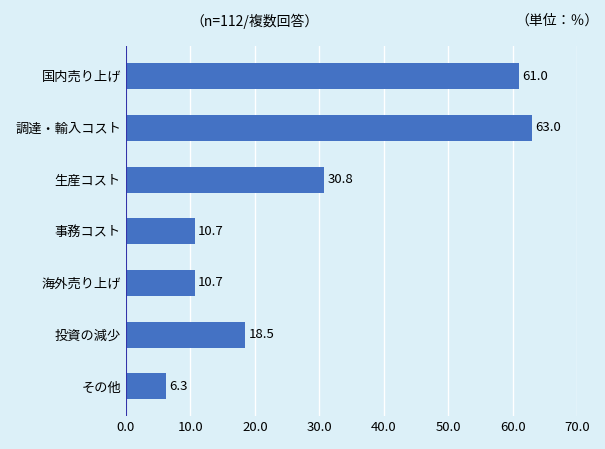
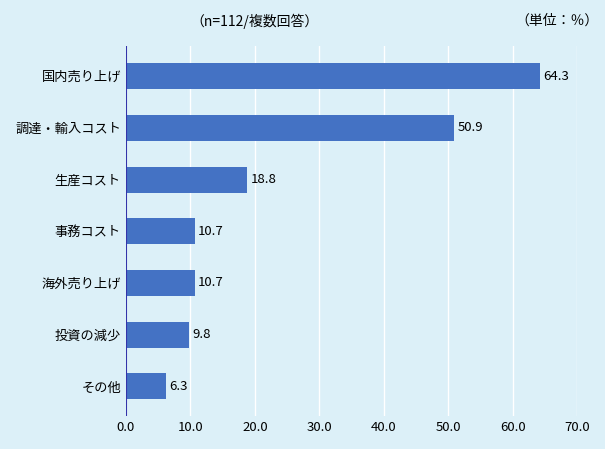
国内売り上げ: 61.0 -> 64.3
調達・輸入コスト: 63.0 -> 50.9
生産コスト: 30.8 -> 18.8
投資の減少: 18.5 -> 9.8
